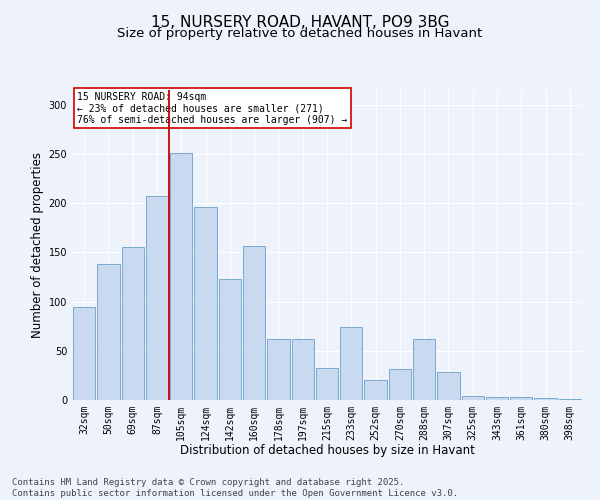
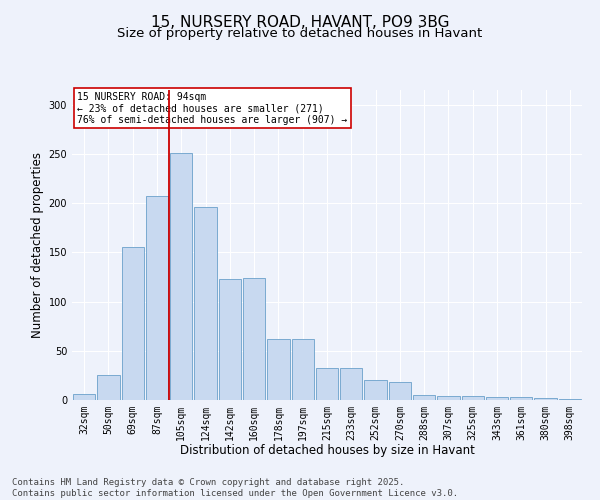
32sqm: 94 -> 6
50sqm: 138 -> 25
160sqm: 156 -> 124
233sqm: 74 -> 33
270sqm: 32 -> 18
288sqm: 62 -> 5
307sqm: 28 -> 4
